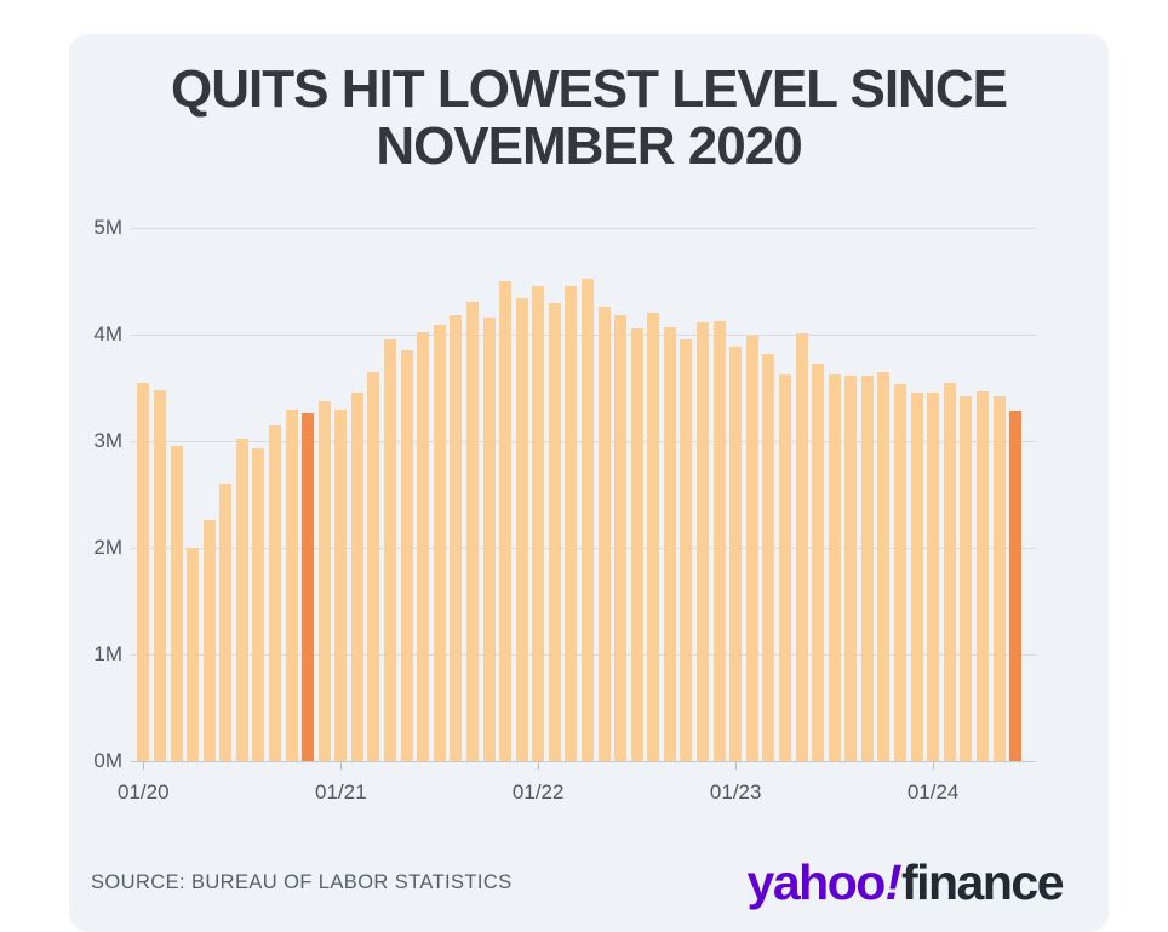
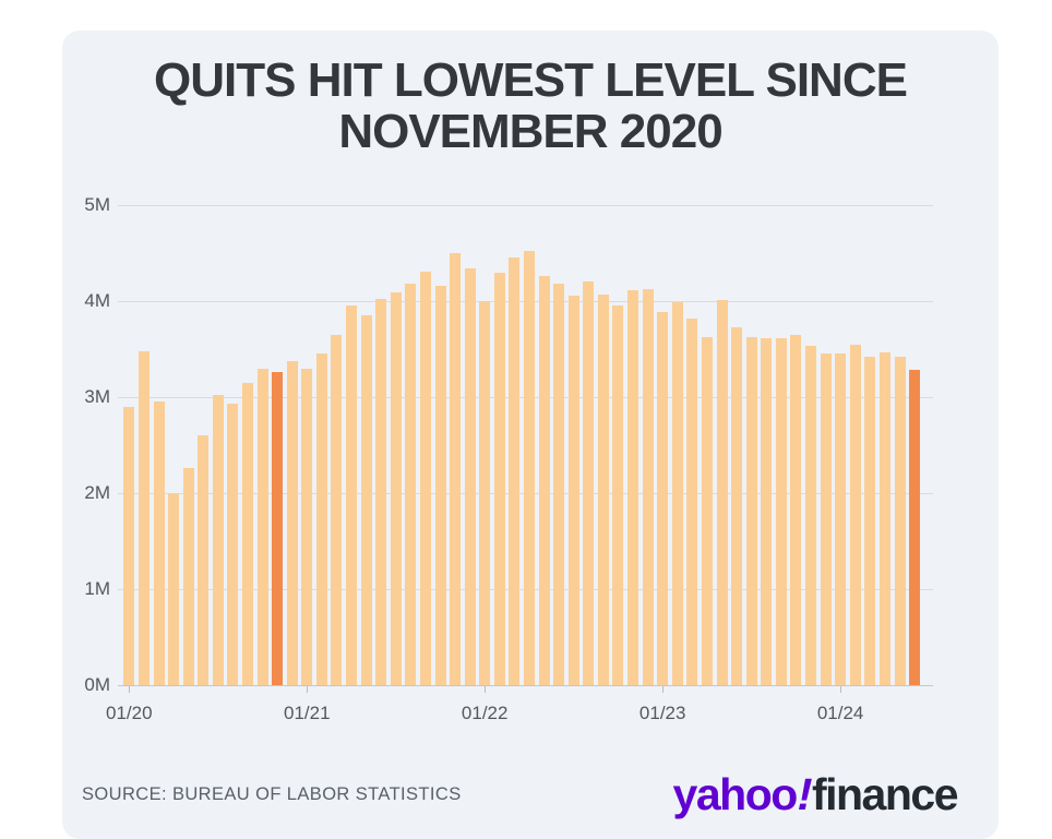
01/20: 3.5M -> 2.9M
01/22: 4.5M -> 4.0M
